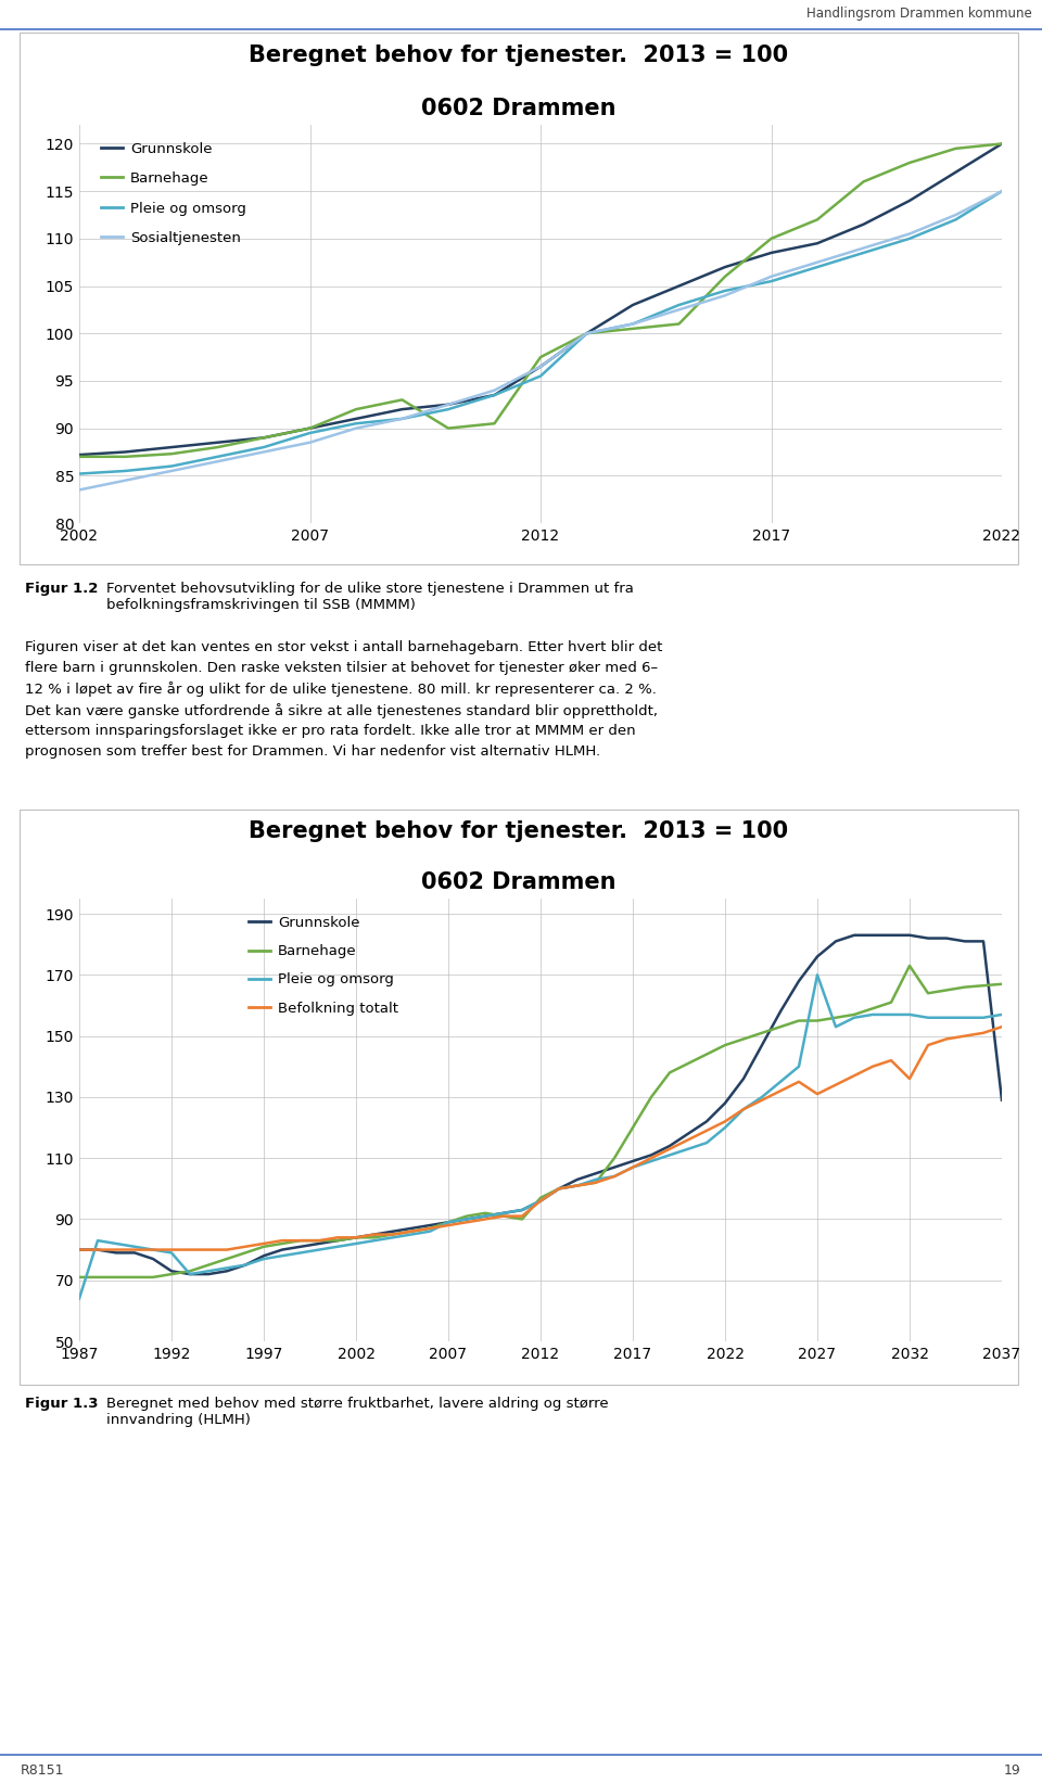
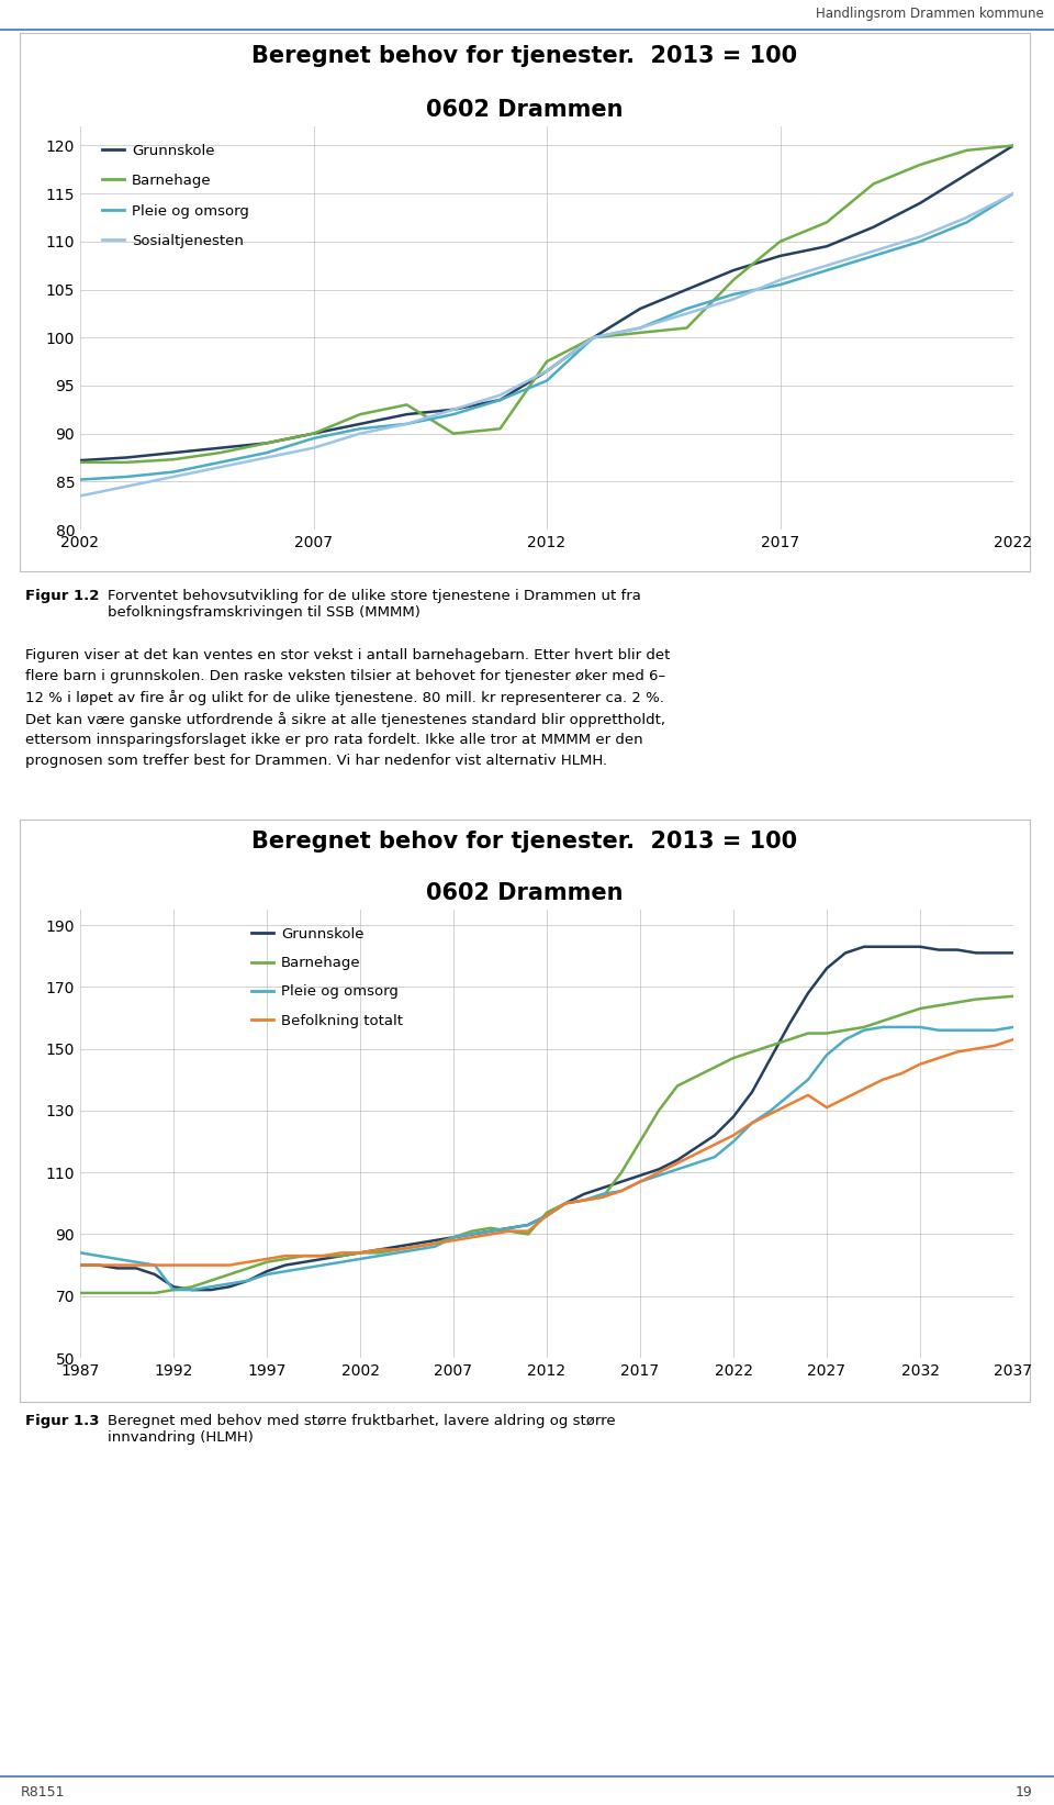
Pleie og omsorg/1987: 64 -> 84
Pleie og omsorg/1992: 79 -> 72
Pleie og omsorg/2027: 170 -> 148
Barnehage/2032: 173.0 -> 163.0
Befolkning totalt/2032: 136 -> 145
Grunnskole/2037: 129 -> 181
